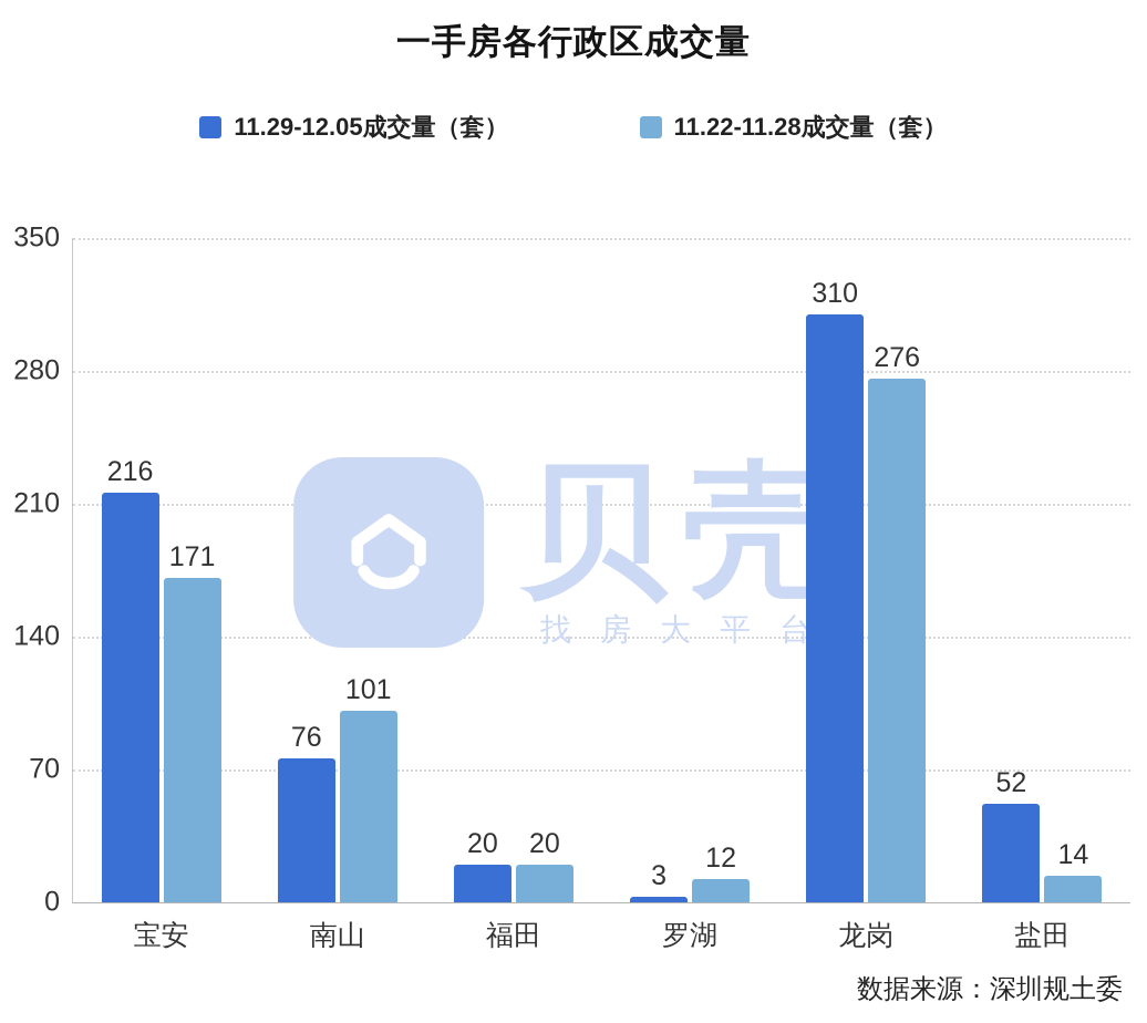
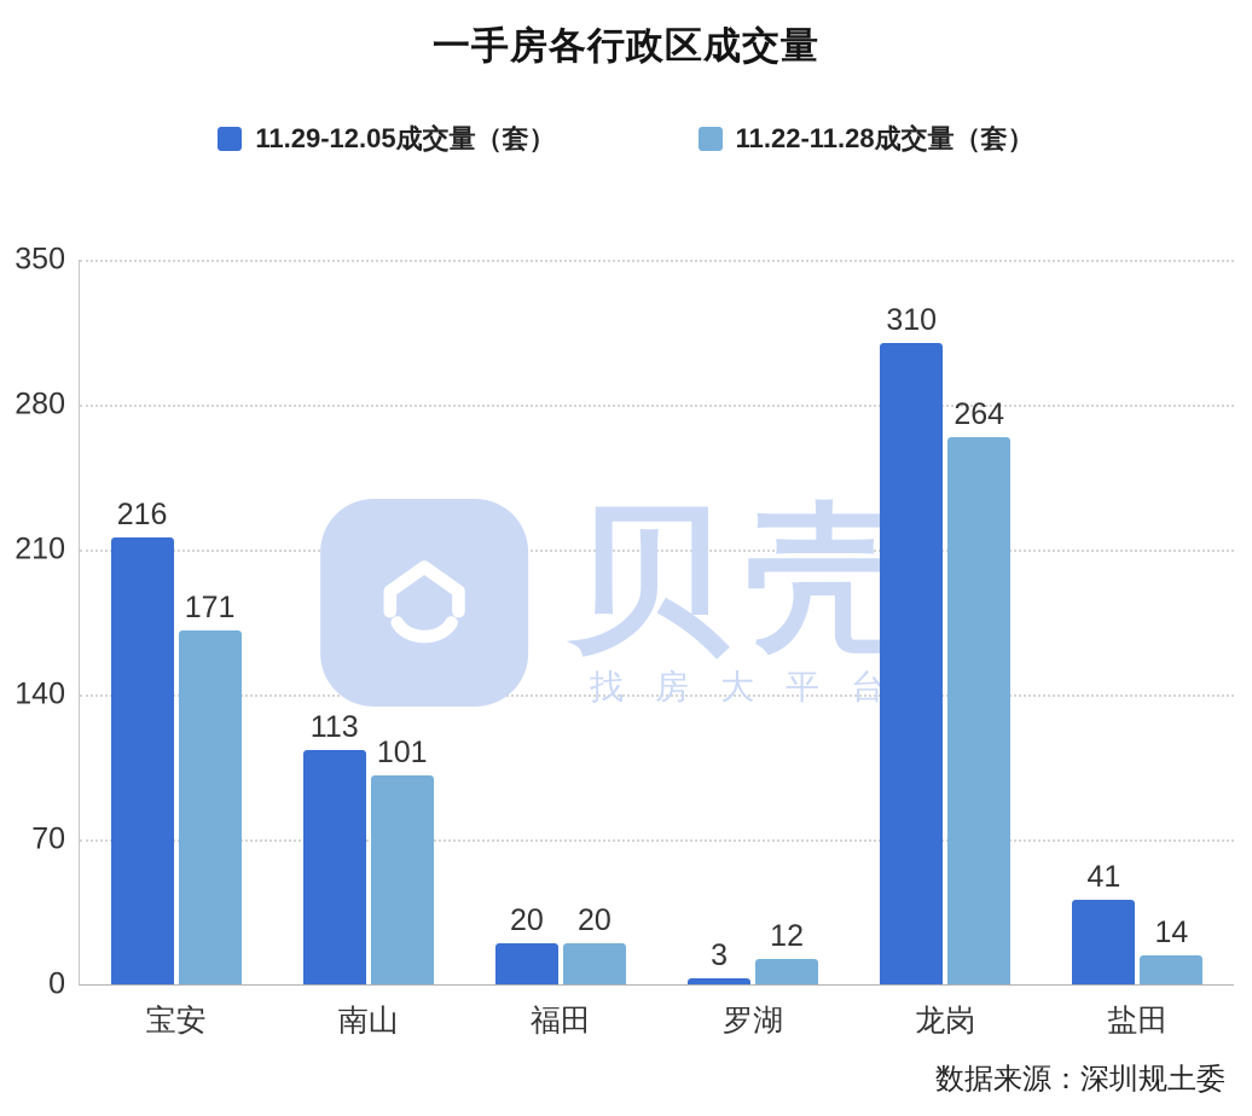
11.29-12.05成交量（套）/南山: 76 -> 113
11.22-11.28成交量（套）/龙岗: 276 -> 264
11.29-12.05成交量（套）/盐田: 52 -> 41
